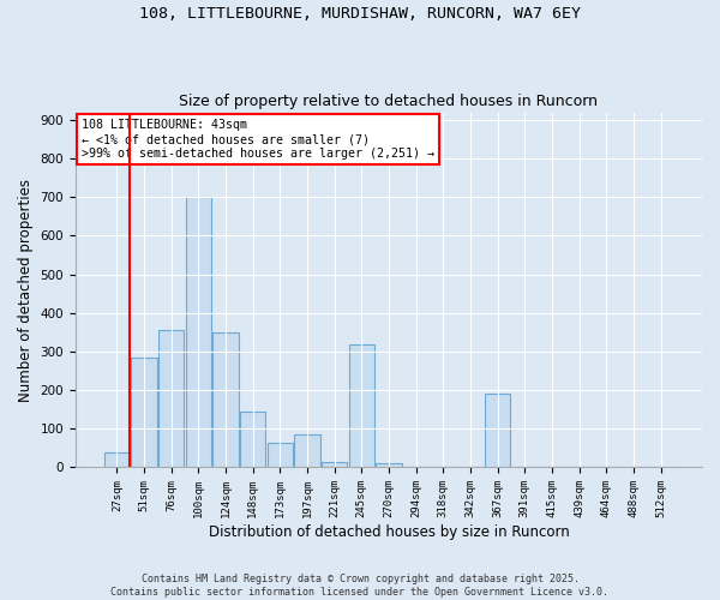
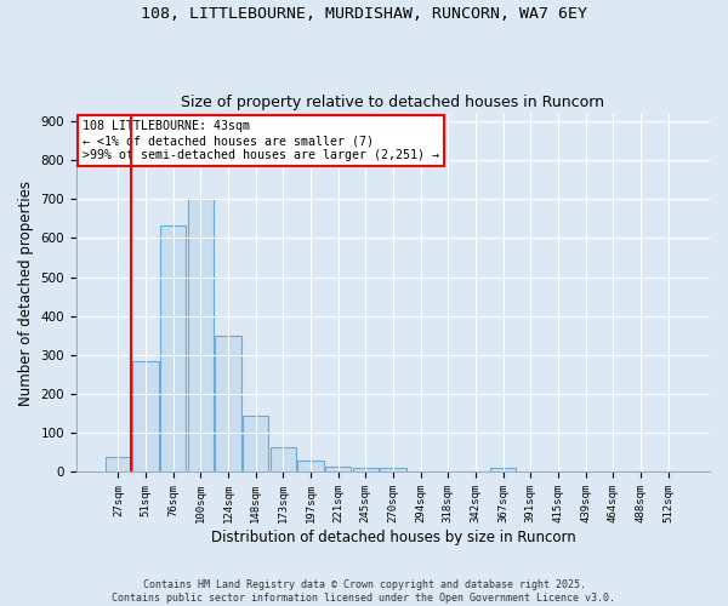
76sqm: 355 -> 632
197sqm: 85 -> 28
245sqm: 320 -> 12
367sqm: 190 -> 10
